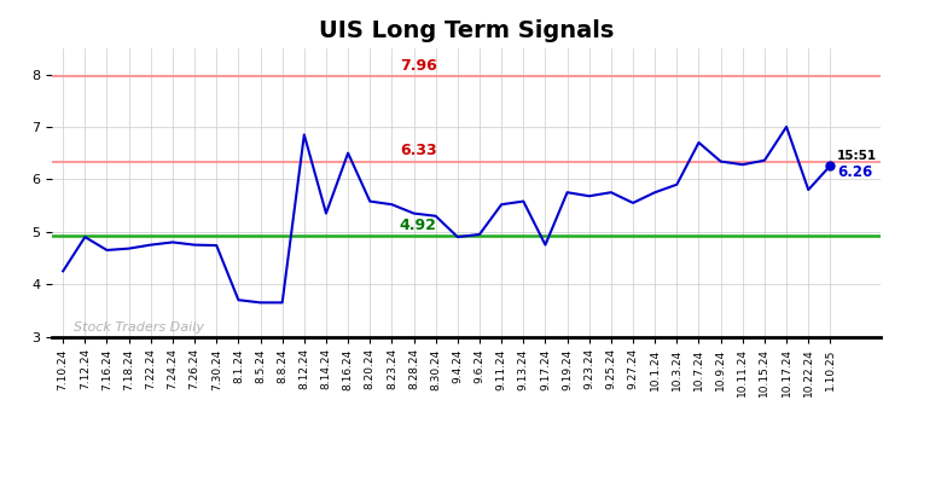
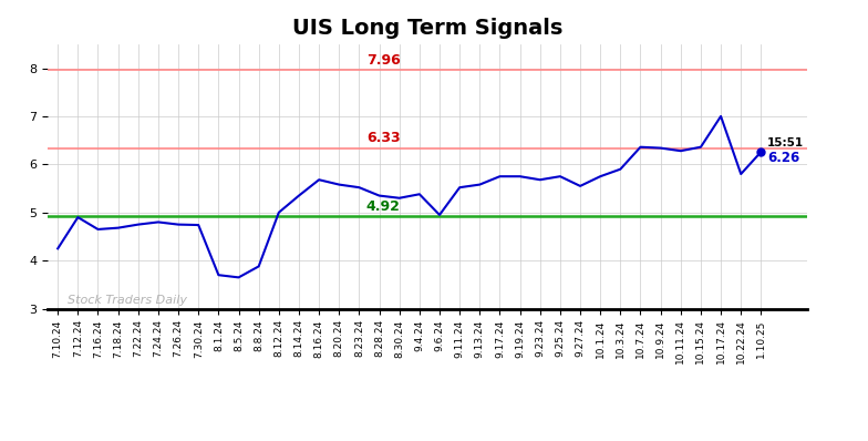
8.8.24: 3.65 -> 3.88
8.12.24: 6.85 -> 5.00
8.16.24: 6.50 -> 5.68
9.4.24: 4.90 -> 5.38
9.17.24: 4.75 -> 5.75
10.7.24: 6.70 -> 6.36
